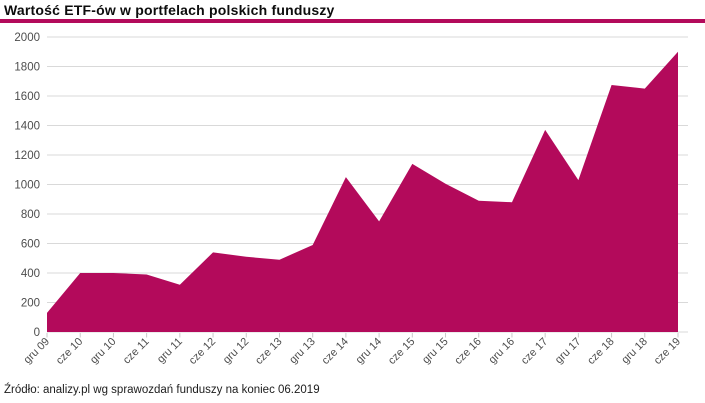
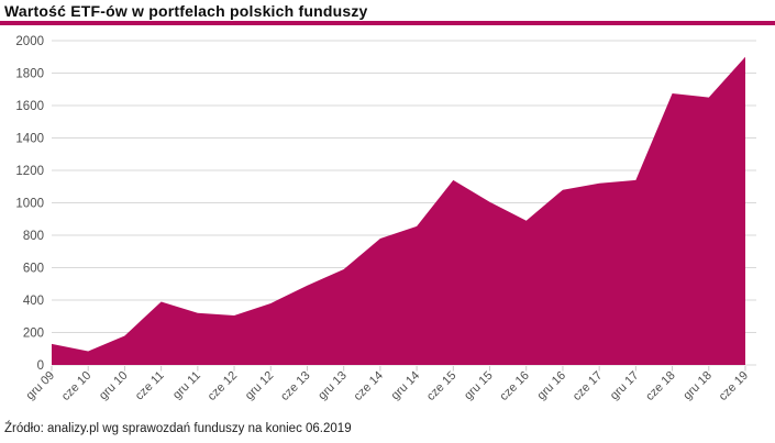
cze 10: 400 -> 80
gru 10: 400 -> 180
cze 12: 540 -> 300
gru 12: 510 -> 380
cze 14: 1050 -> 780
gru 14: 750 -> 860
gru 16: 880 -> 1080
cze 17: 1370 -> 1120
gru 17: 1030 -> 1140
